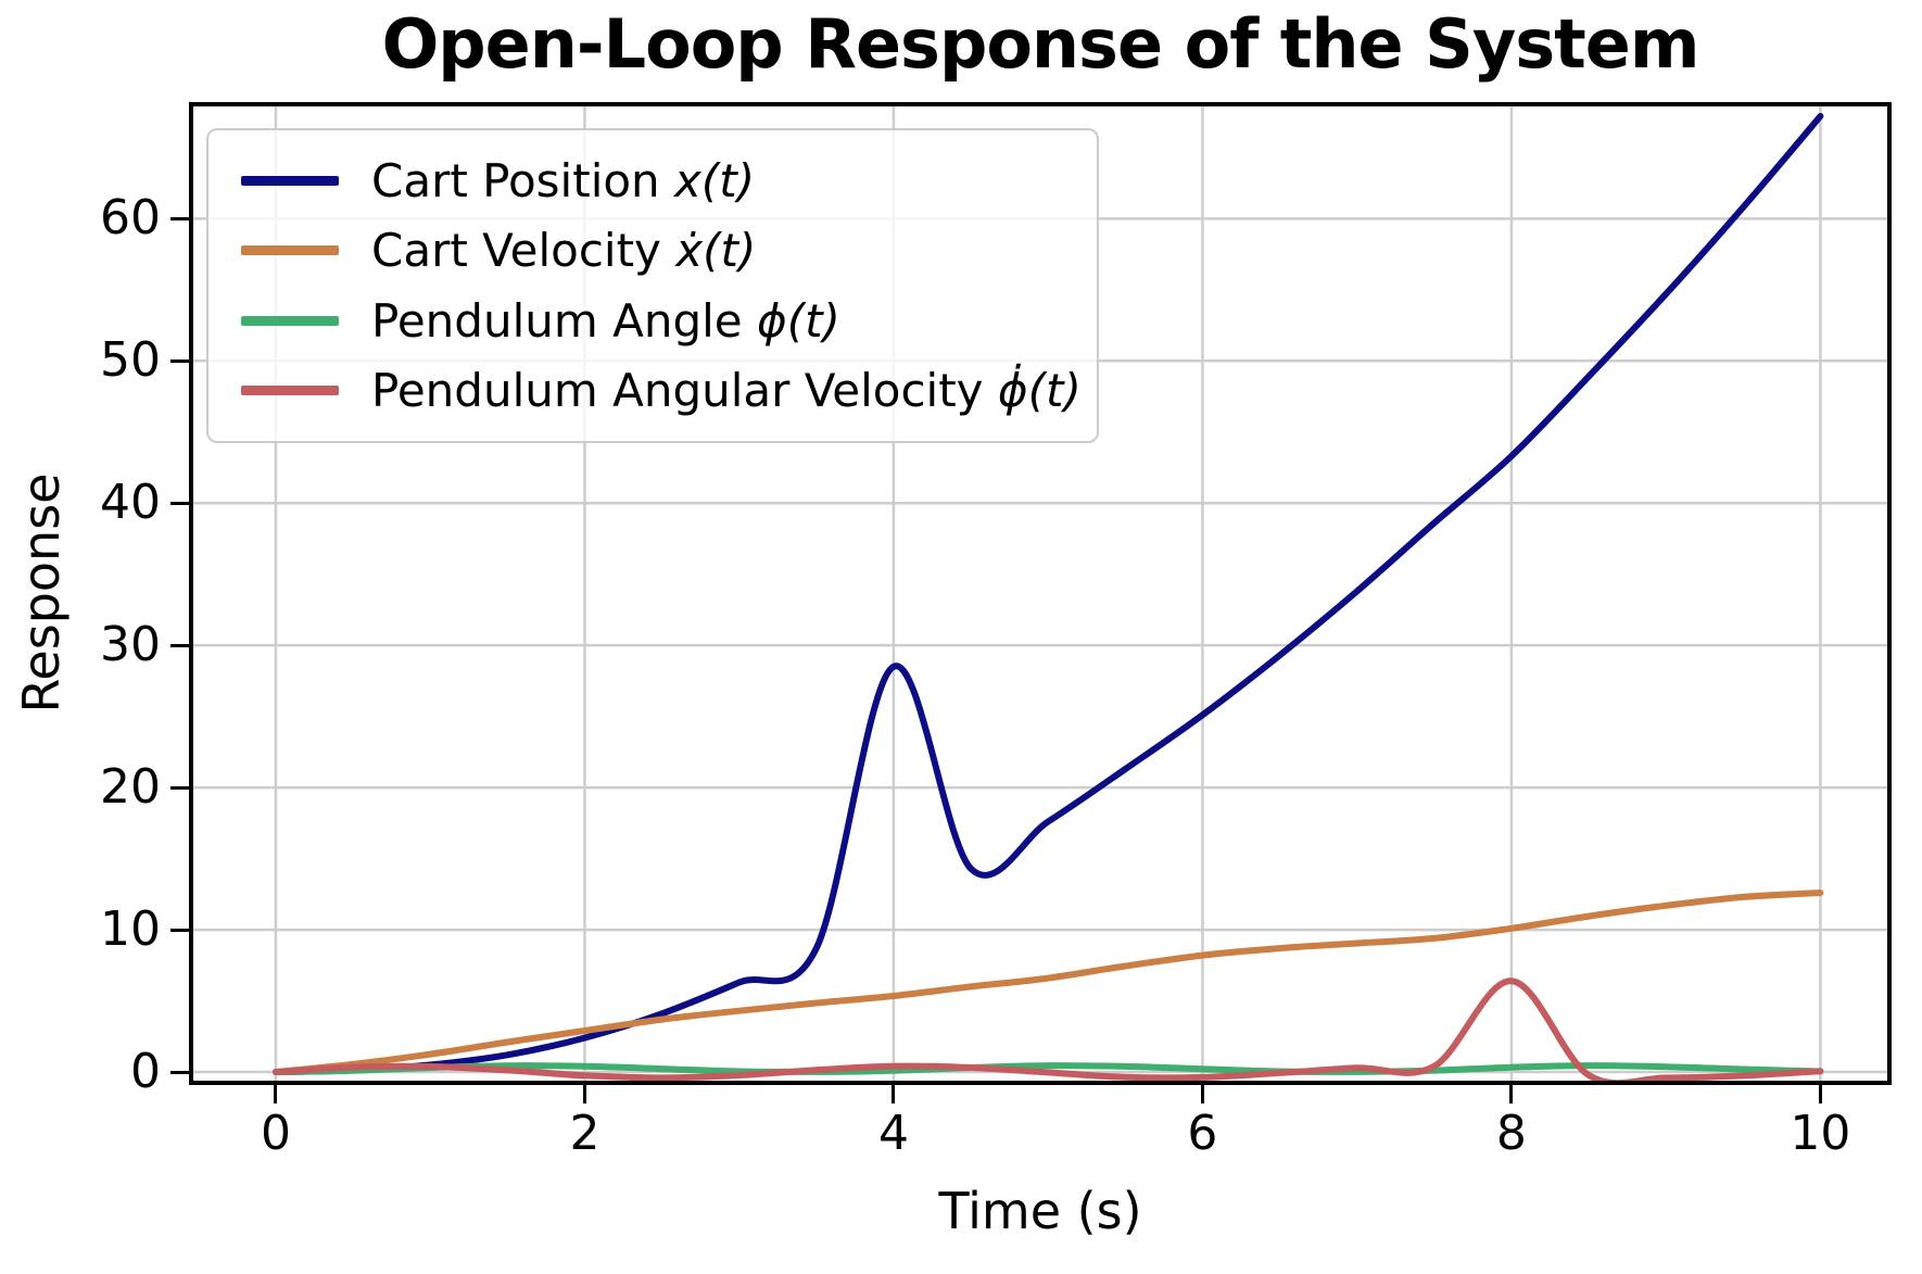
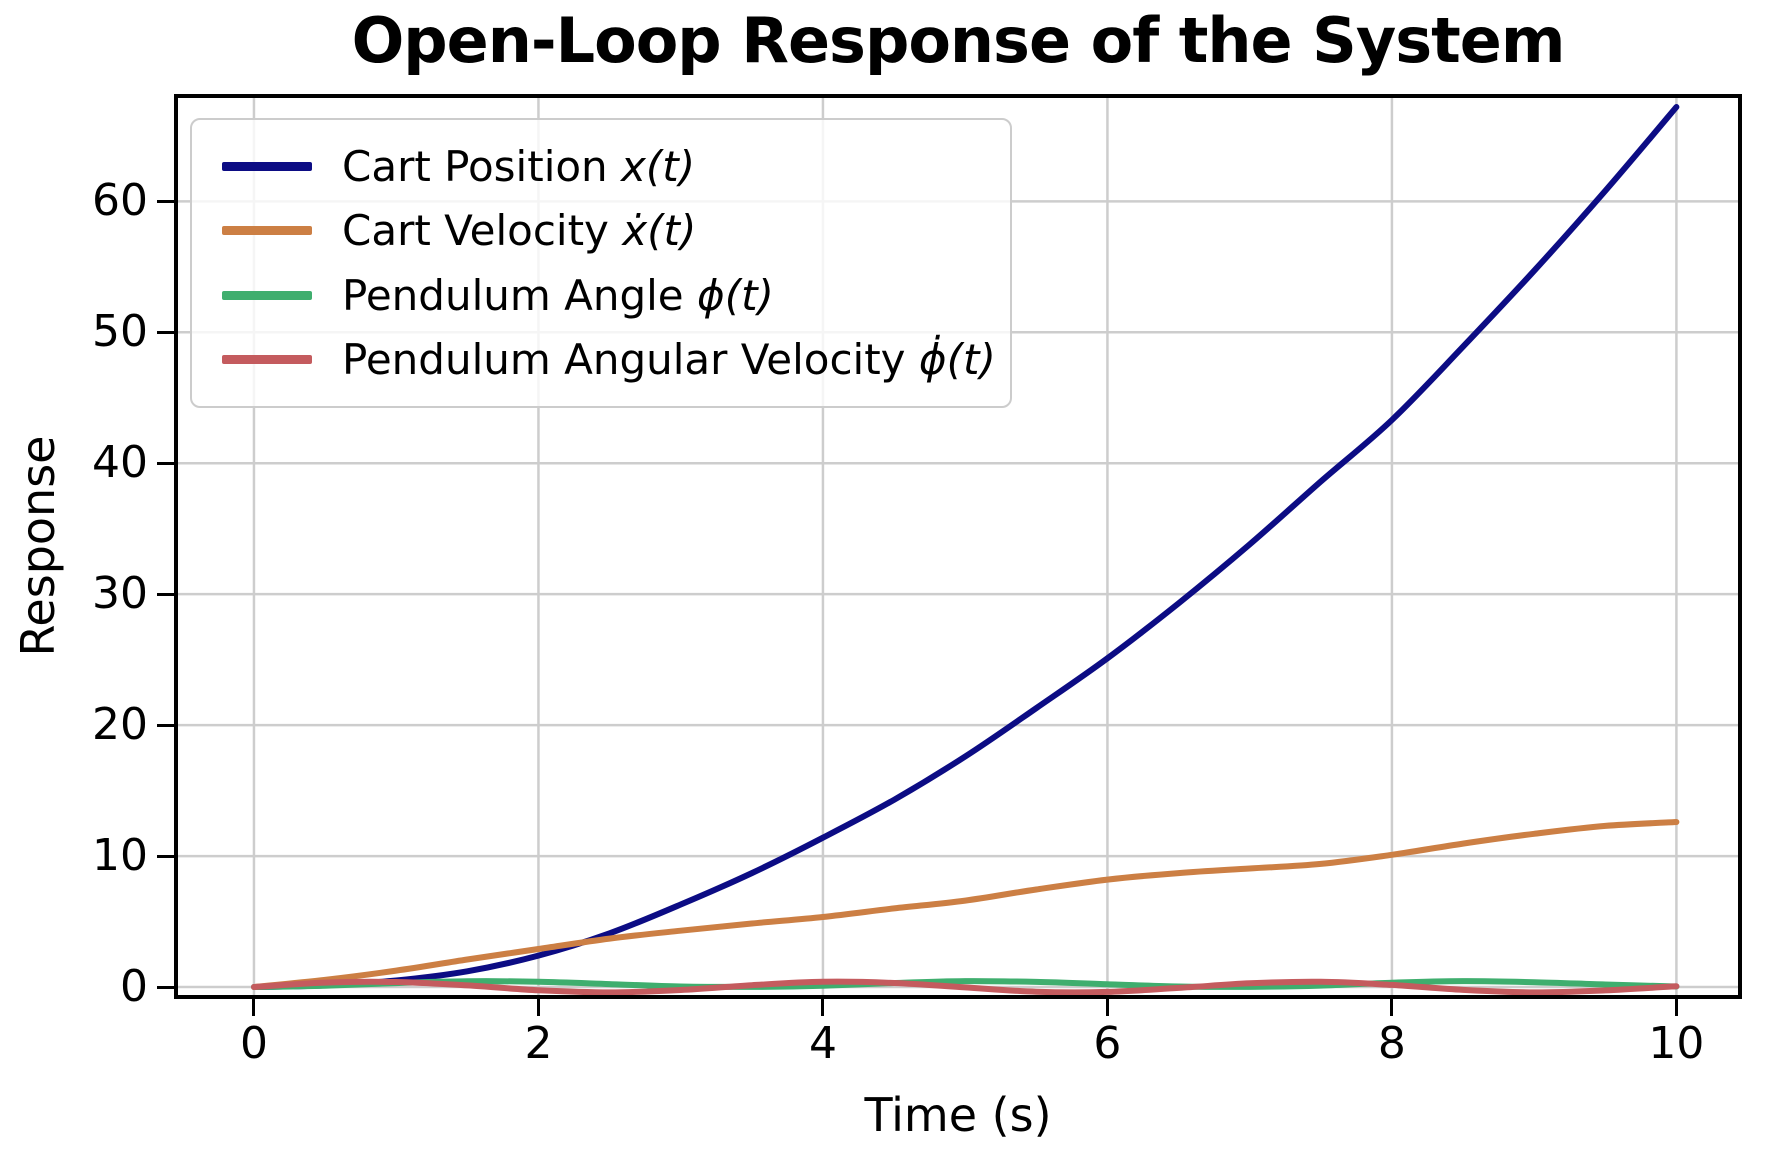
Cart Position/4: 28.5 -> 11.4
Pendulum Angular Velocity/8: 6.4 -> 0.2
